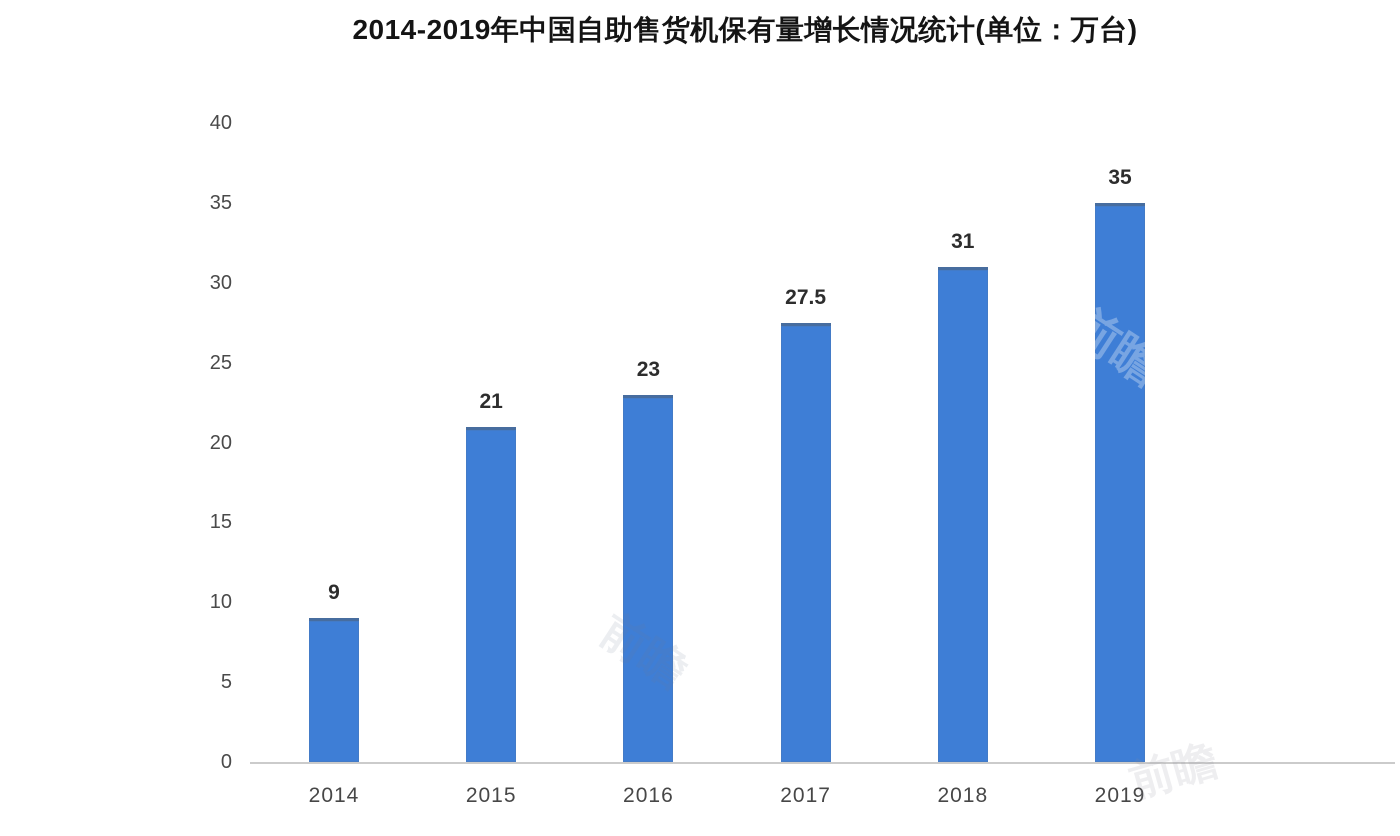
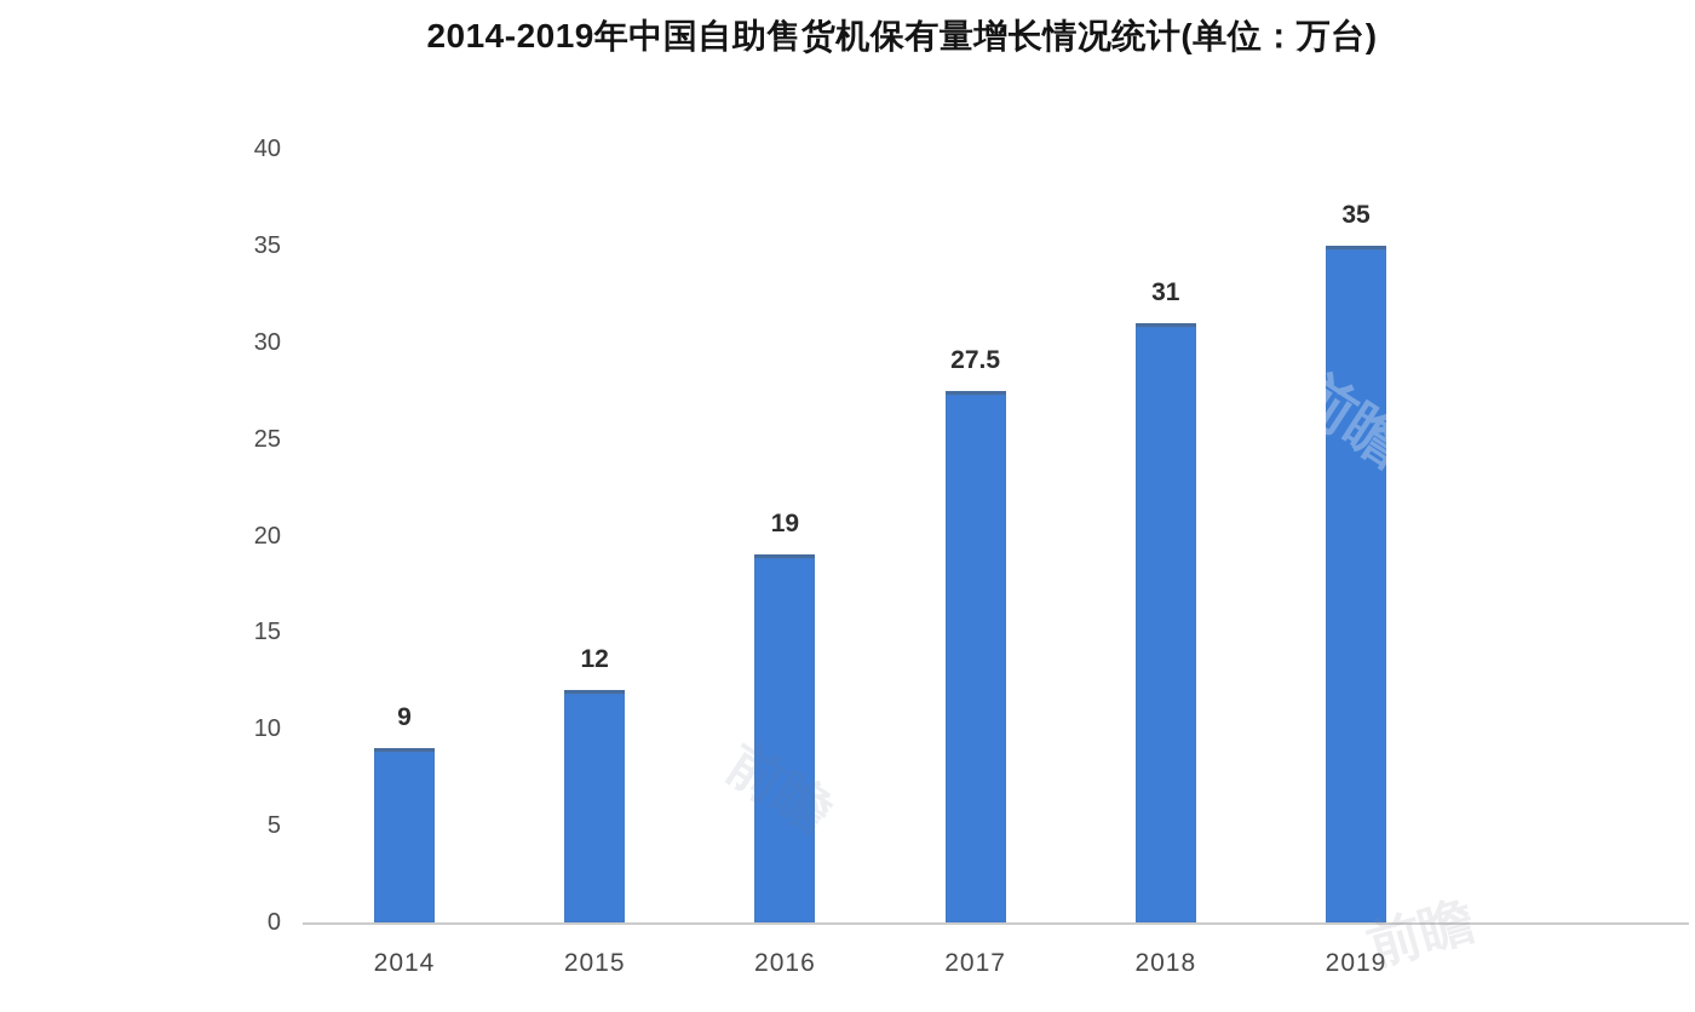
2015: 21 -> 12
2016: 23 -> 19
